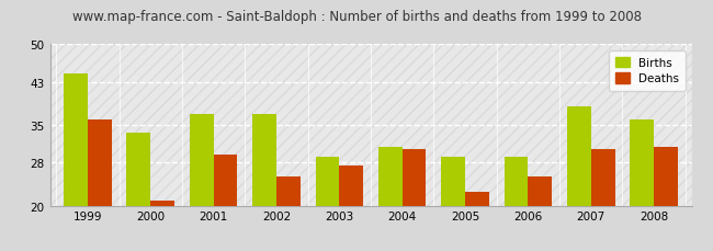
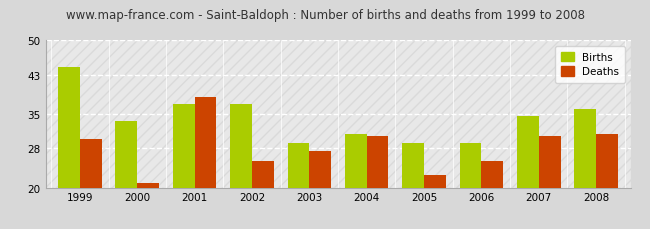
Deaths/1999: 36.0 -> 30.0
Deaths/2001: 29.5 -> 38.5
Births/2007: 38.5 -> 34.5
